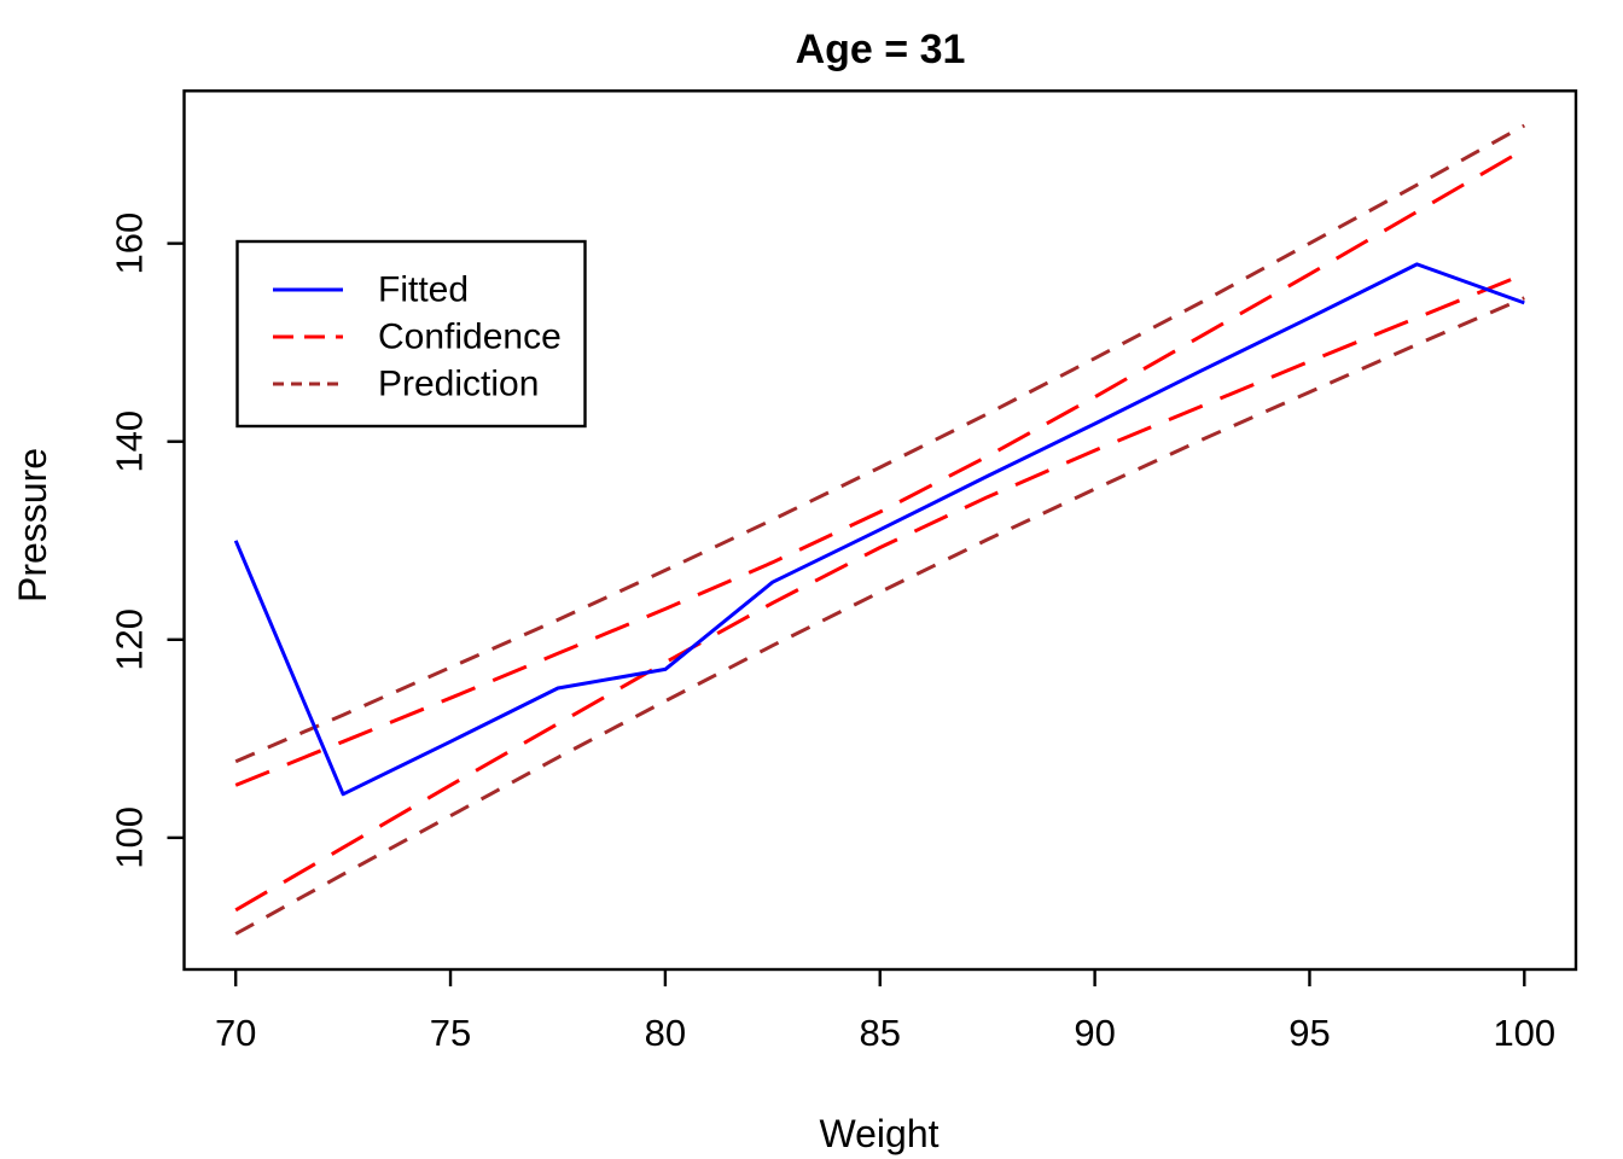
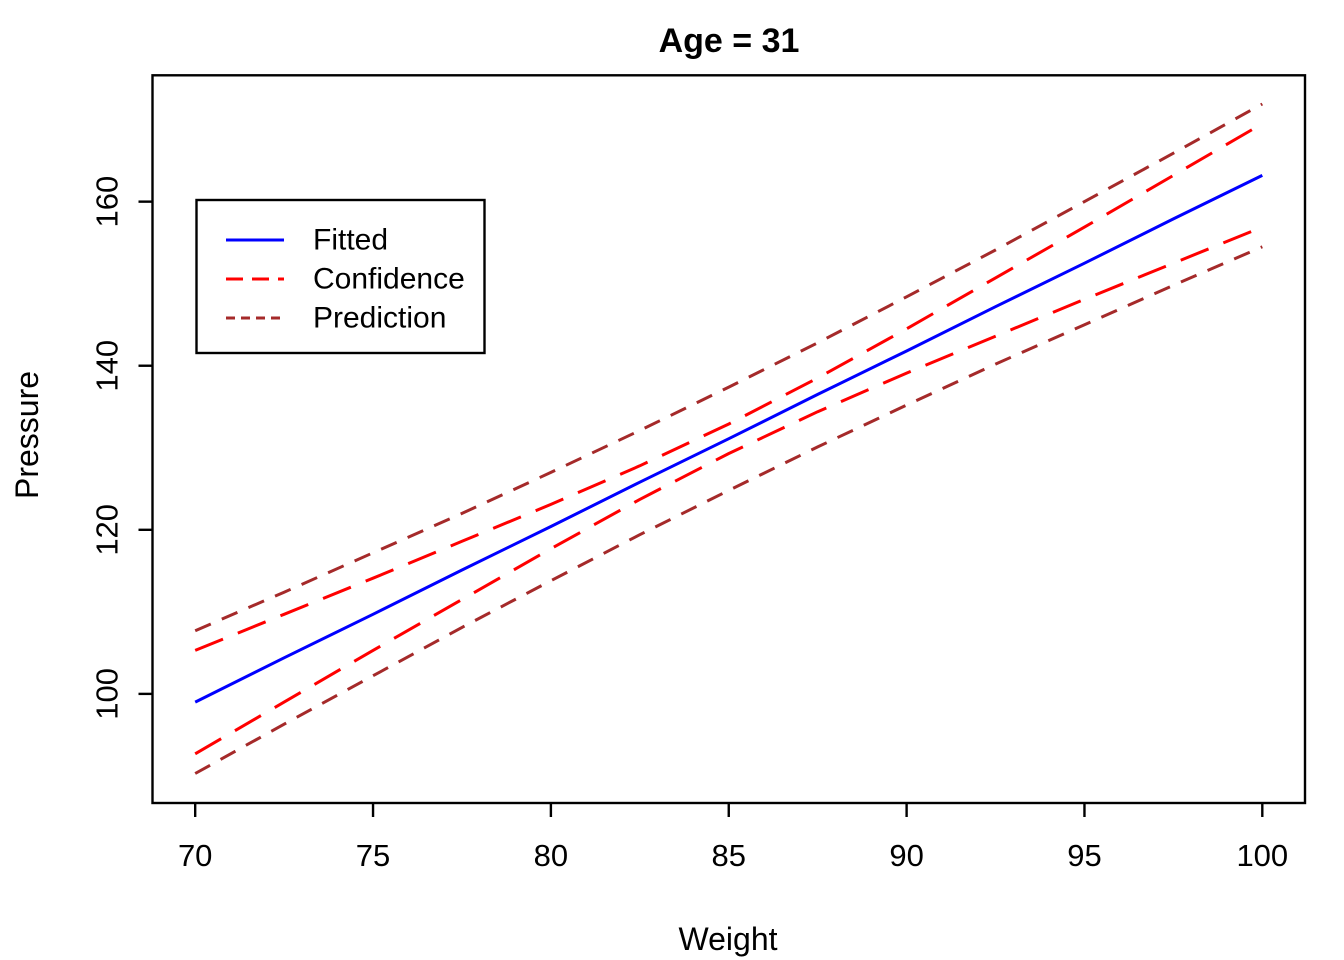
Fitted/70: 130 -> 99
Fitted/80: 117 -> 120
Fitted/100: 154 -> 163
